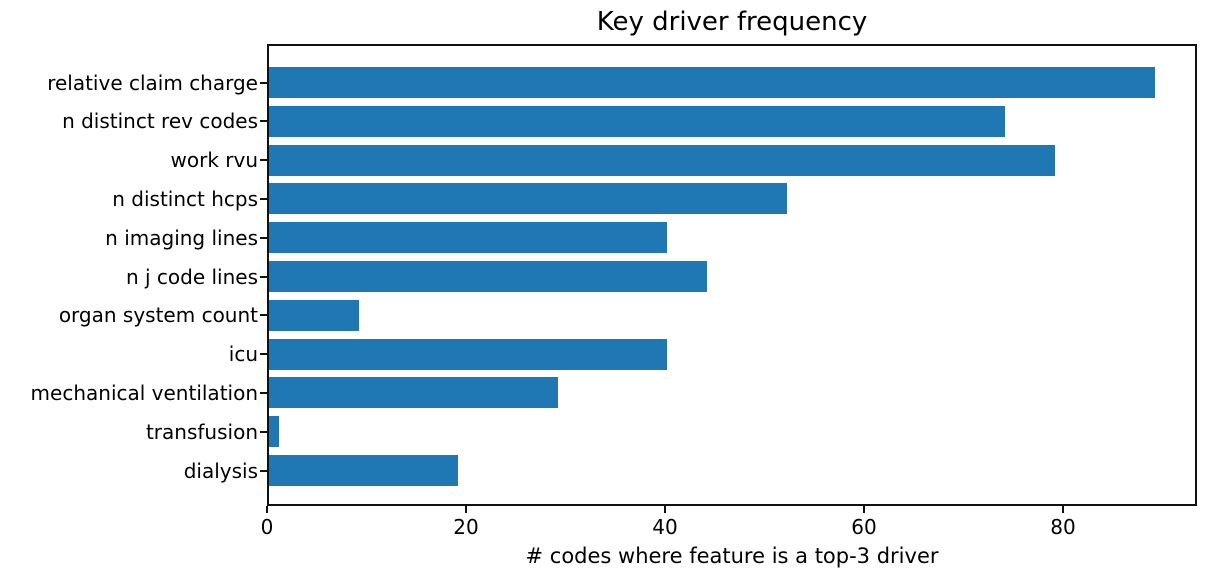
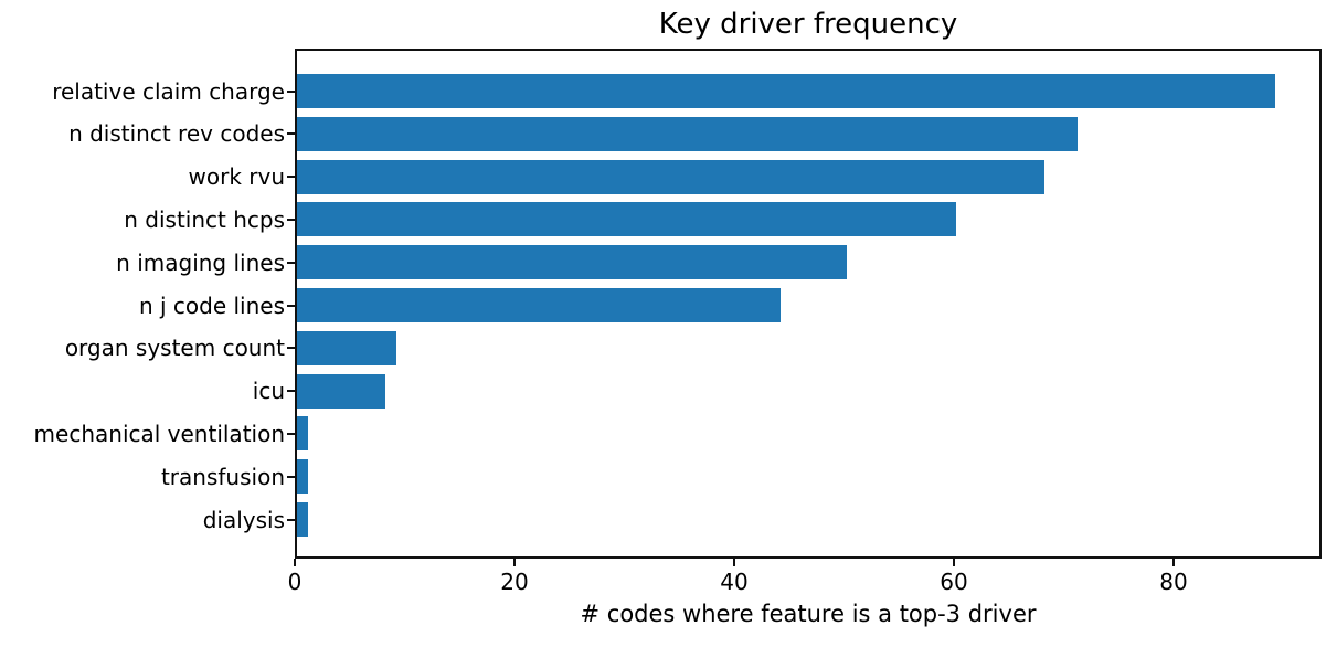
n distinct rev codes: 74 -> 71
work rvu: 79 -> 68
n distinct hcps: 52 -> 60
n imaging lines: 40 -> 50
icu: 40 -> 8
mechanical ventilation: 29 -> 1
dialysis: 19 -> 1
